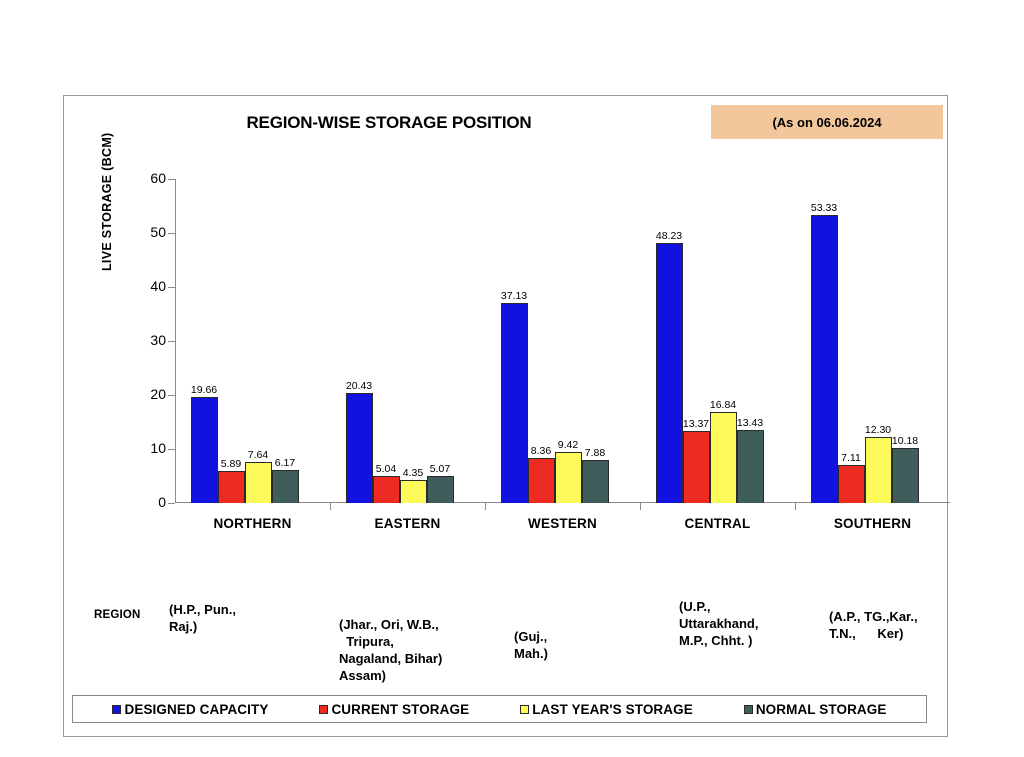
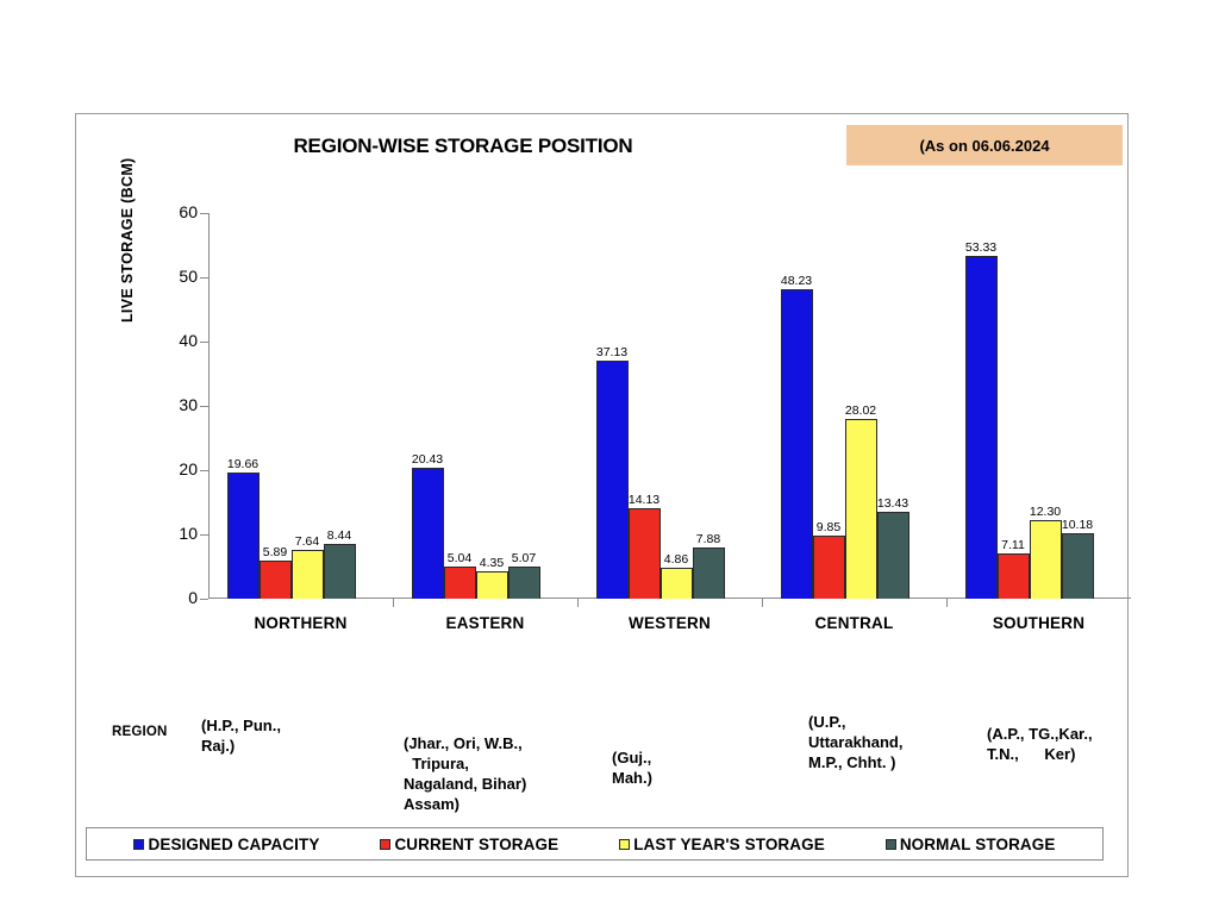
NORMAL STORAGE/NORTHERN: 6.17 -> 8.44
CURRENT STORAGE/WESTERN: 8.36 -> 14.13
LAST YEAR'S STORAGE/WESTERN: 9.42 -> 4.86
CURRENT STORAGE/CENTRAL: 13.37 -> 9.85
LAST YEAR'S STORAGE/CENTRAL: 16.84 -> 28.02
